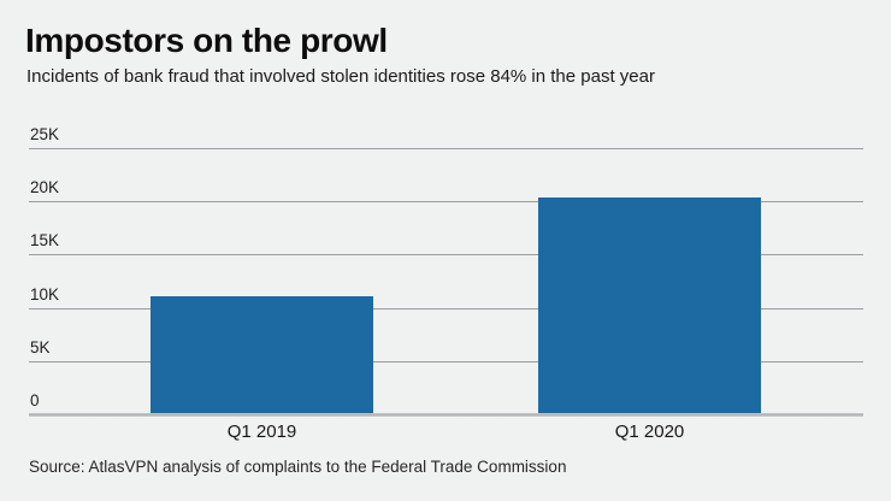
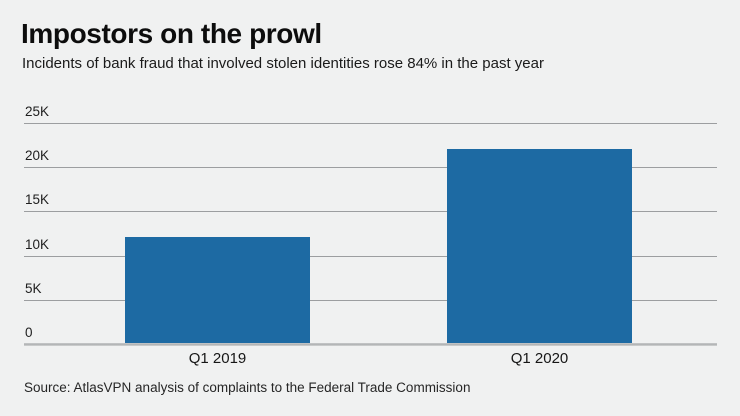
Q1 2019: 11K -> 12K
Q1 2020: 20K -> 22K
